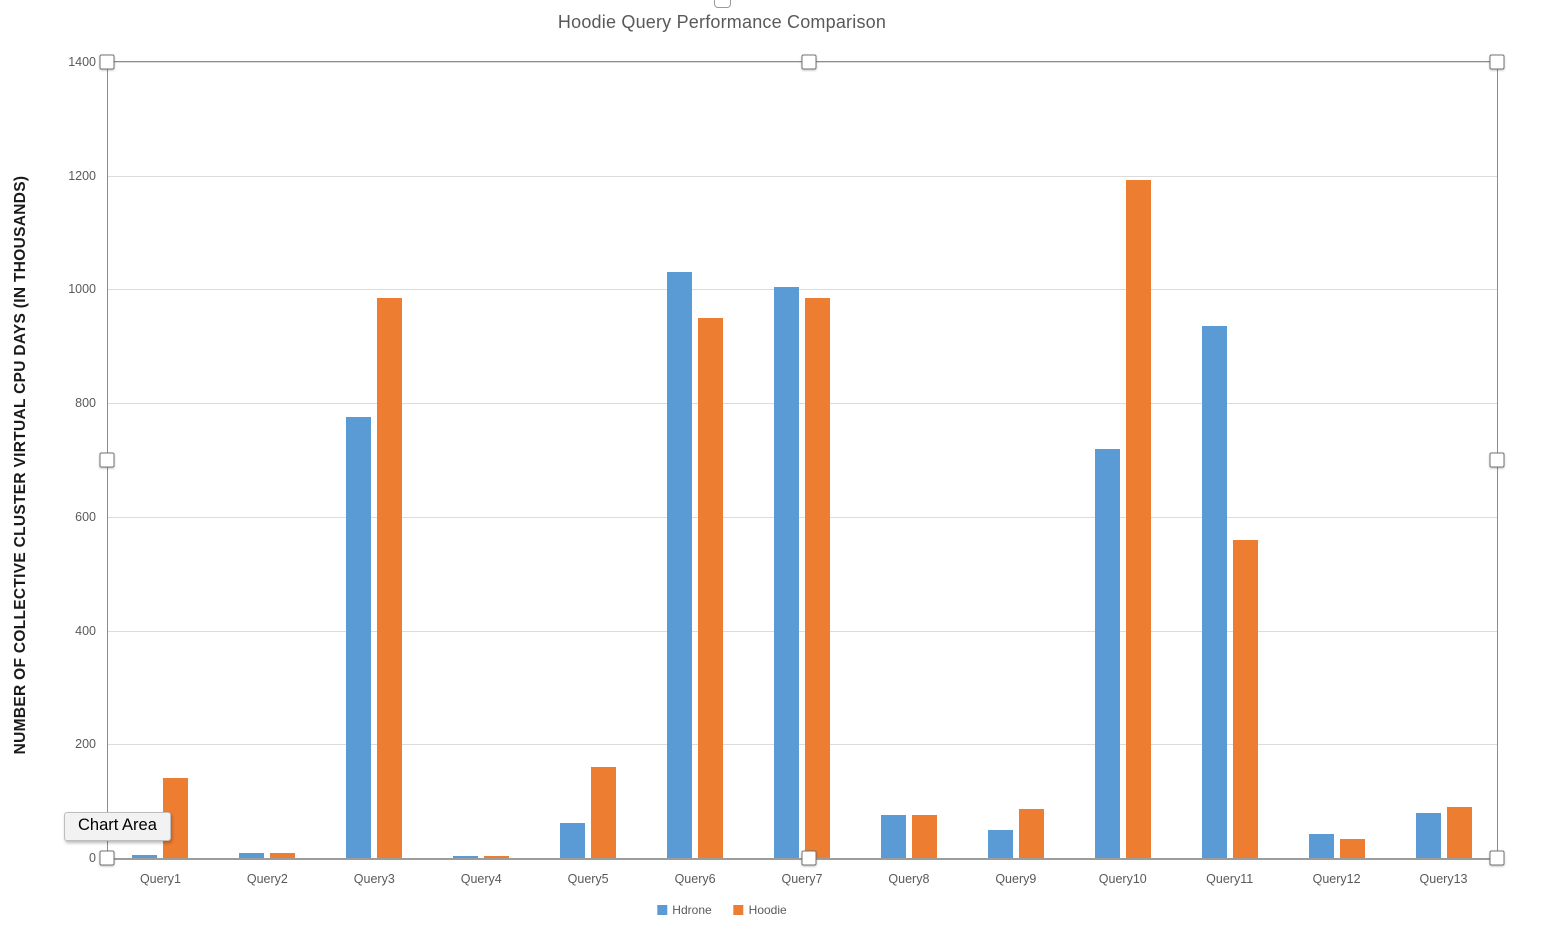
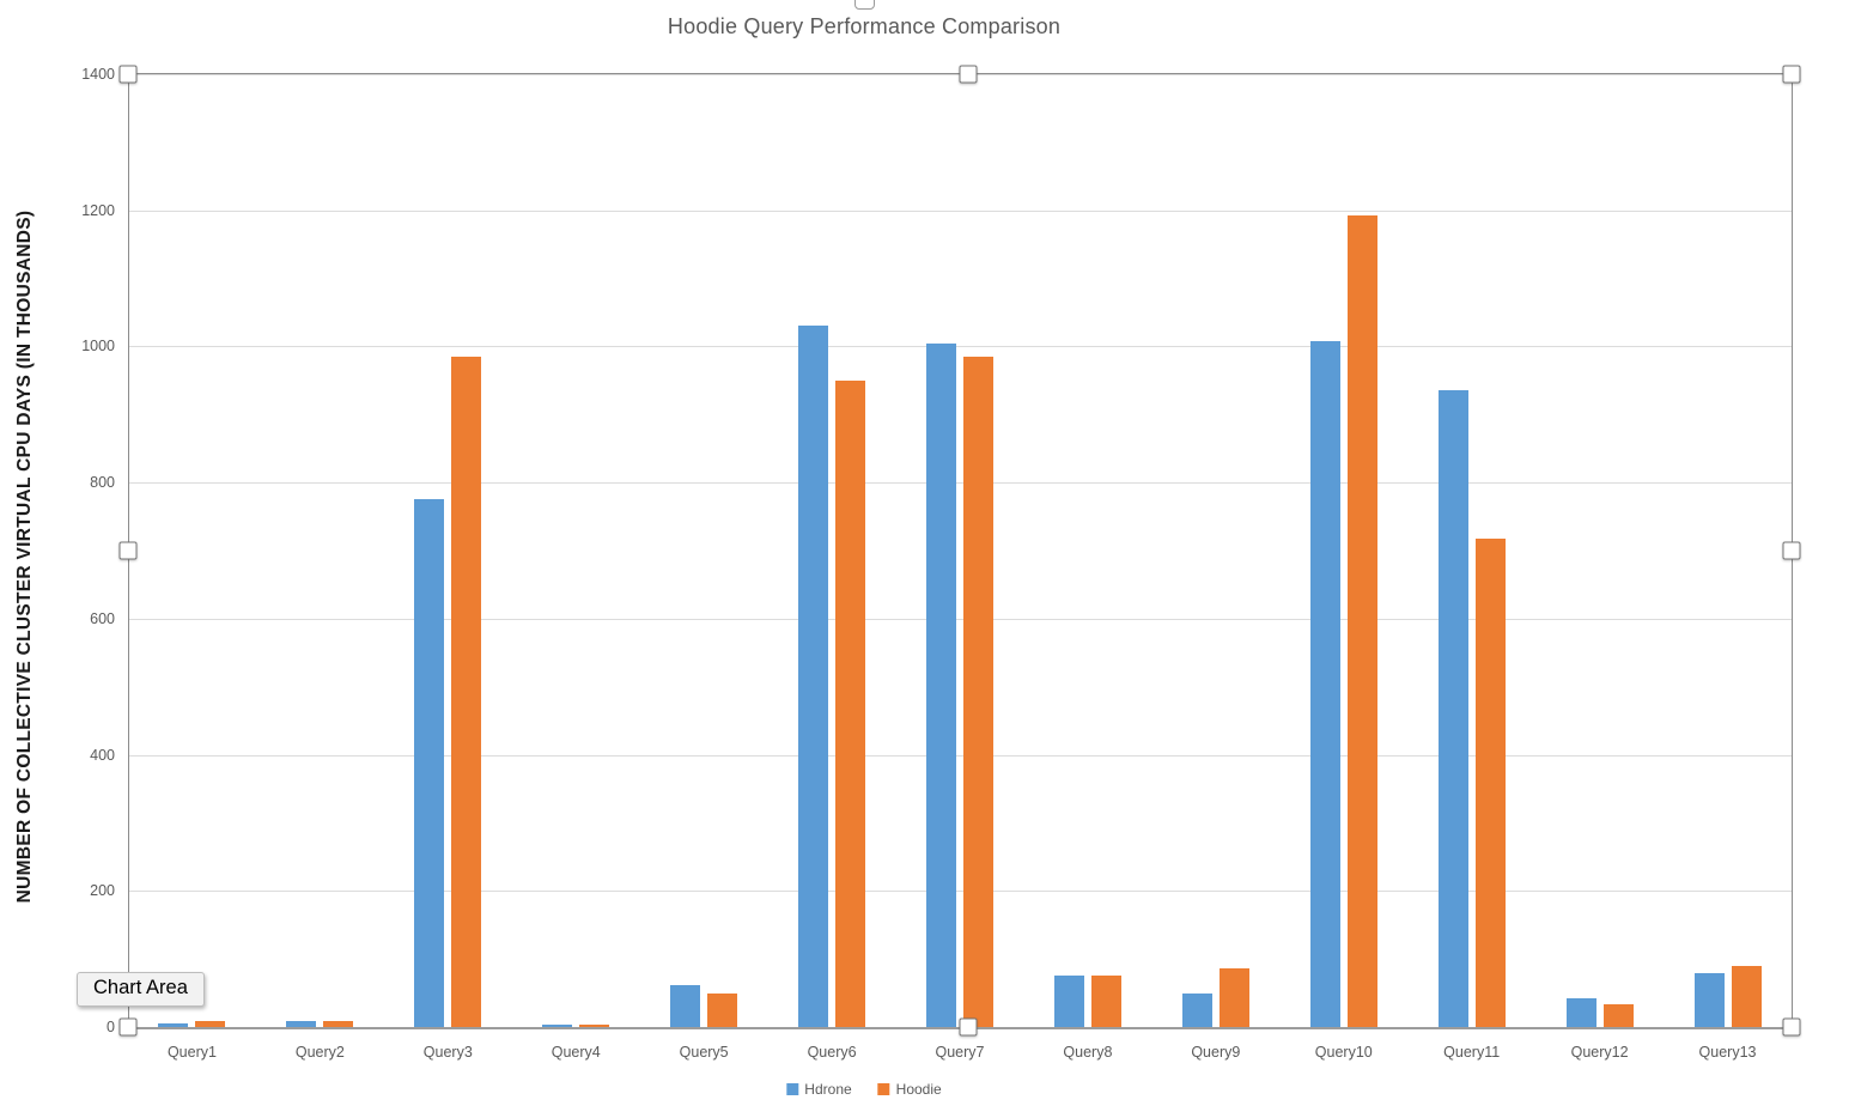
Hoodie/Query1: 140 -> 10
Hoodie/Query5: 160 -> 50
Hdrone/Query10: 720 -> 1010
Hoodie/Query11: 560 -> 720
